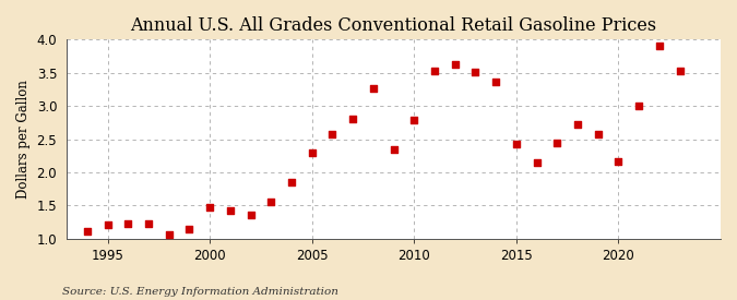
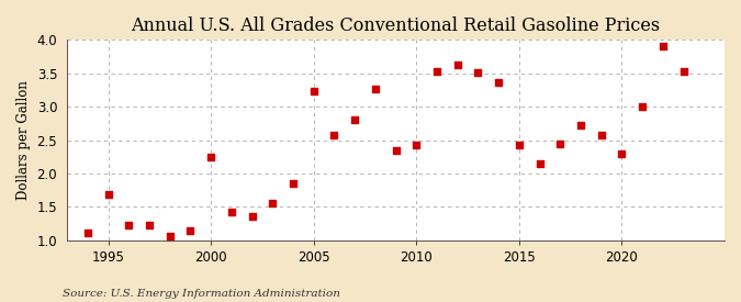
1995: 1.21 -> 1.68
2000: 1.48 -> 2.24
2005: 2.30 -> 3.24
2010: 2.79 -> 2.42
2020: 2.17 -> 2.30
